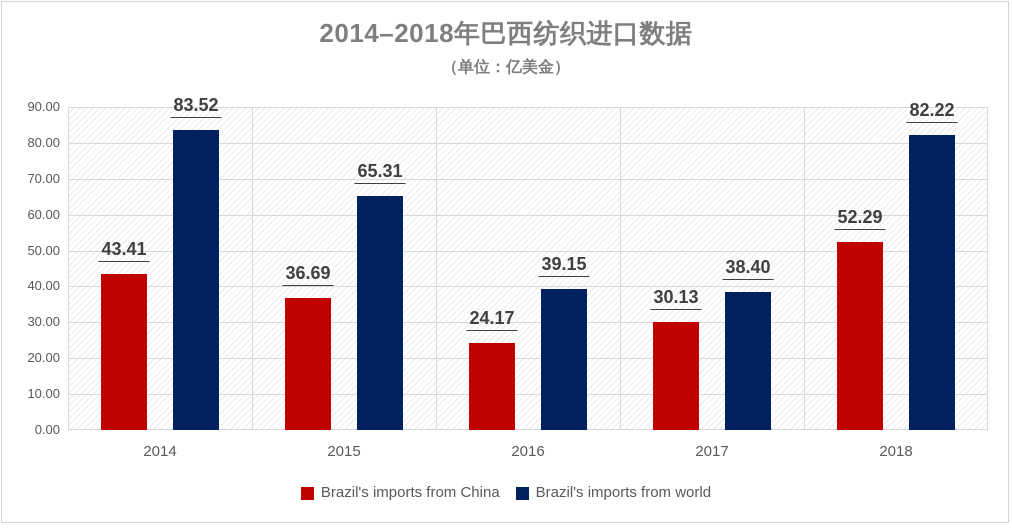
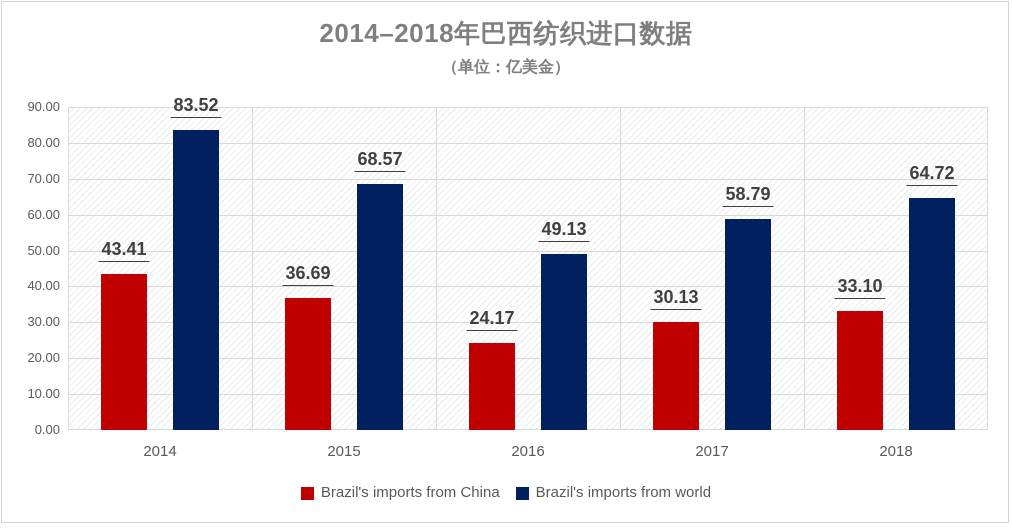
Brazil's imports from world/2015: 65.31 -> 68.57
Brazil's imports from world/2016: 39.15 -> 49.13
Brazil's imports from world/2017: 38.40 -> 58.79
Brazil's imports from China/2018: 52.29 -> 33.10
Brazil's imports from world/2018: 82.22 -> 64.72
